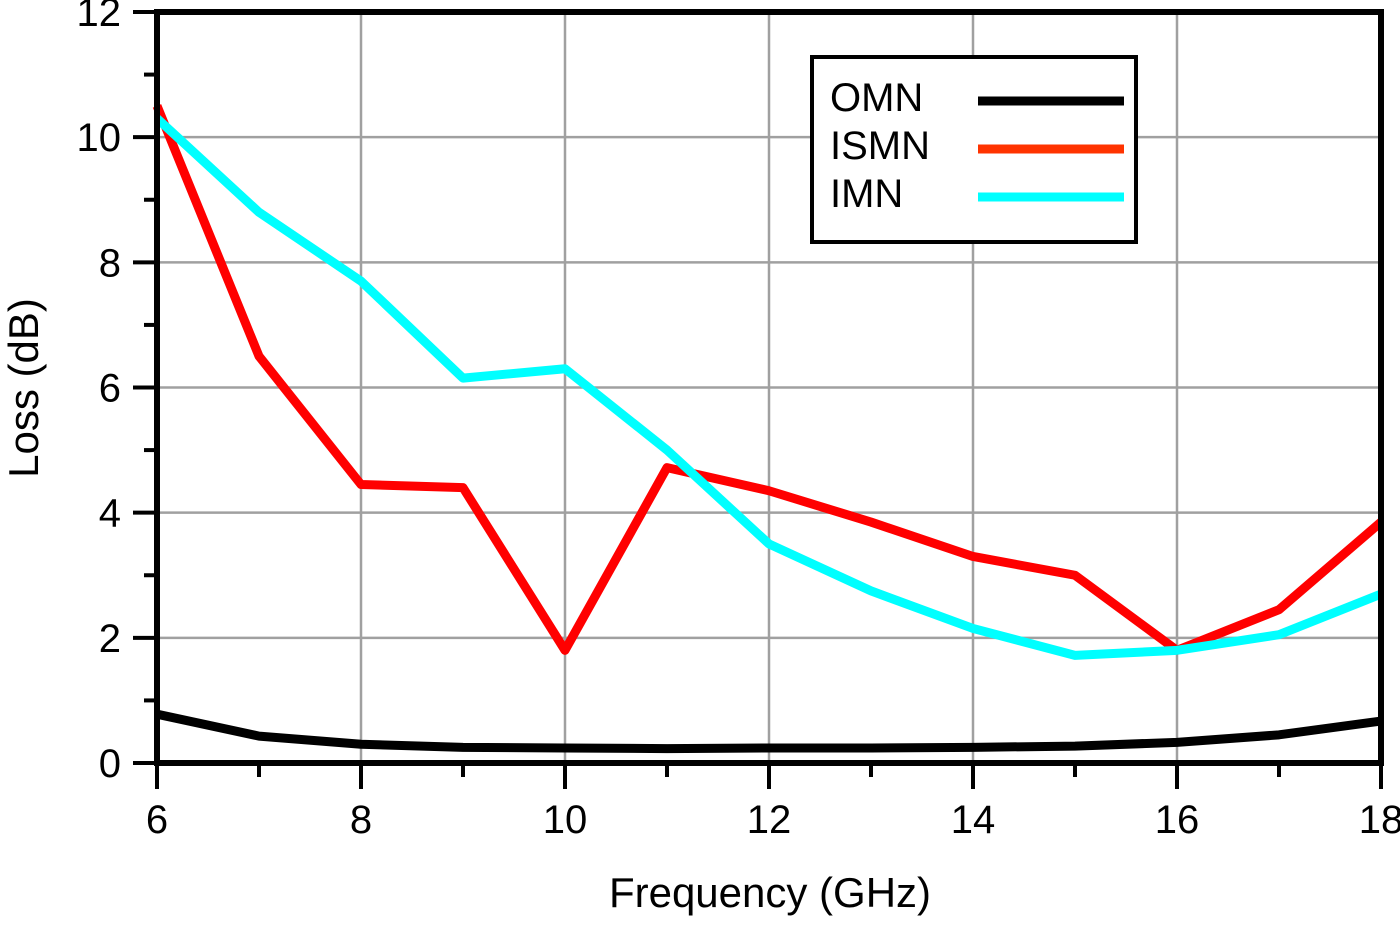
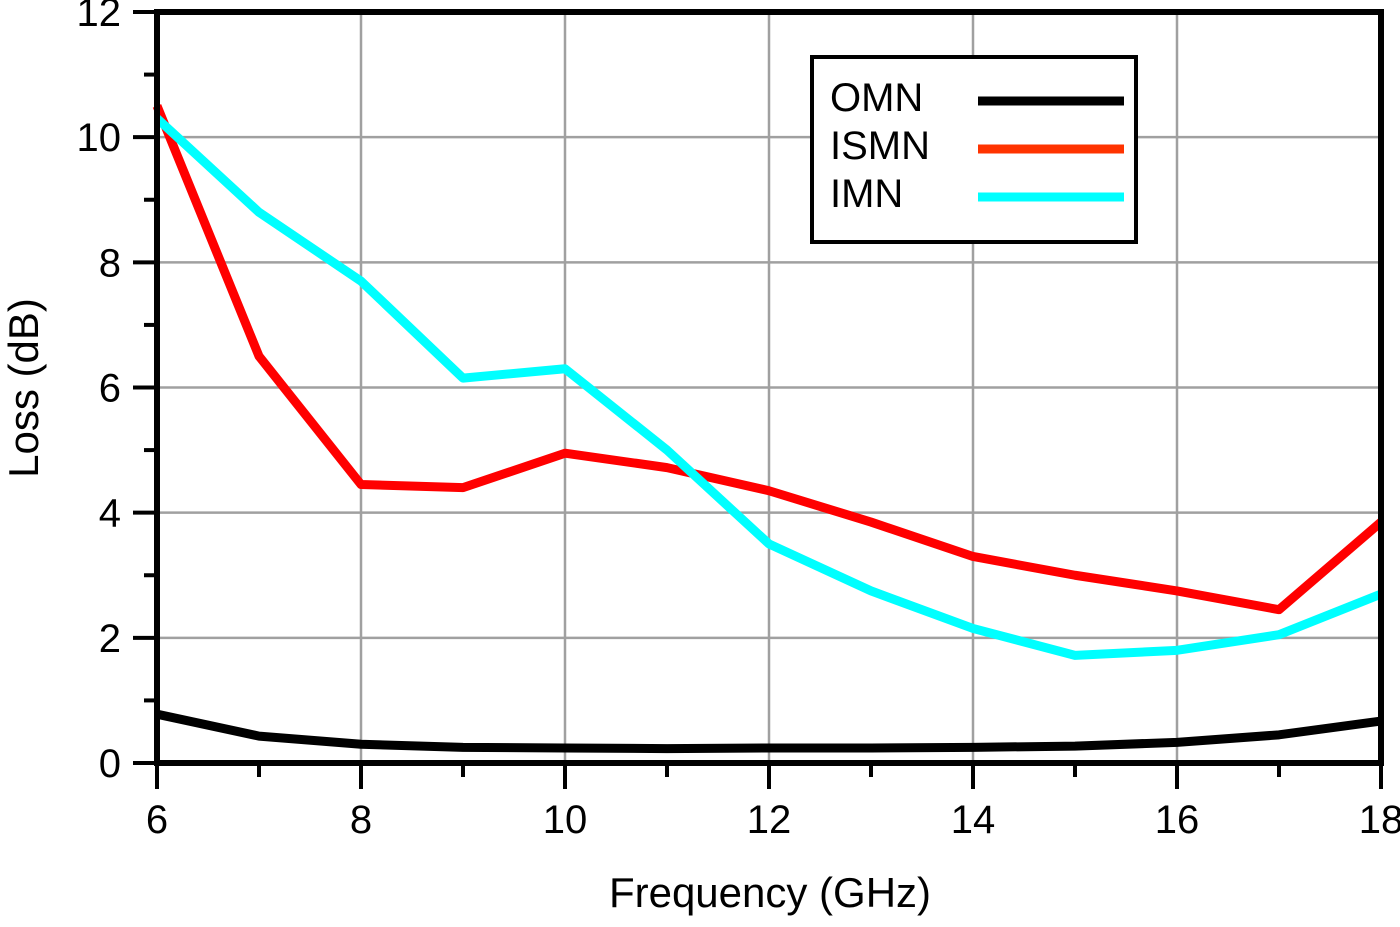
ISMN/10: 1.8 -> 5.0
ISMN/16: 1.8 -> 2.8
